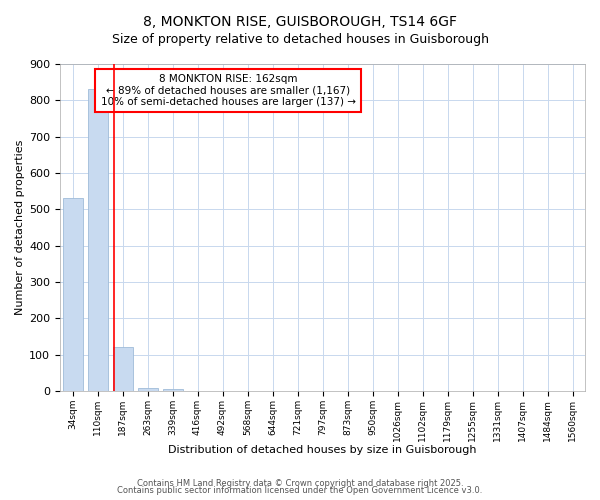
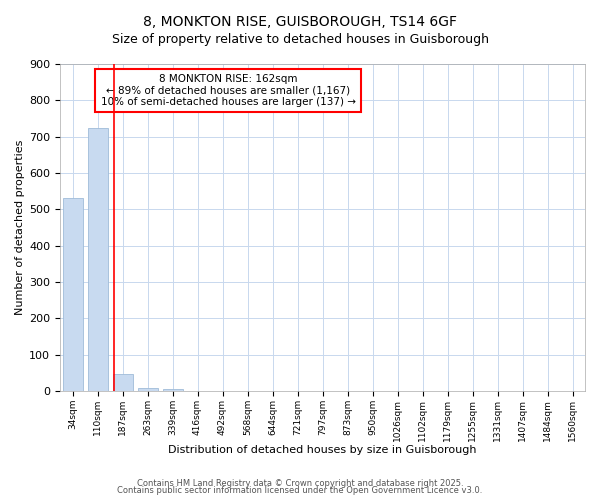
110sqm: 830 -> 725
187sqm: 120 -> 47
